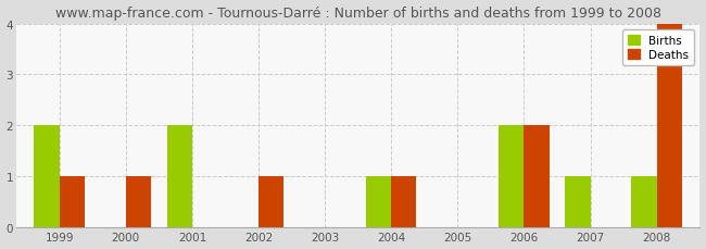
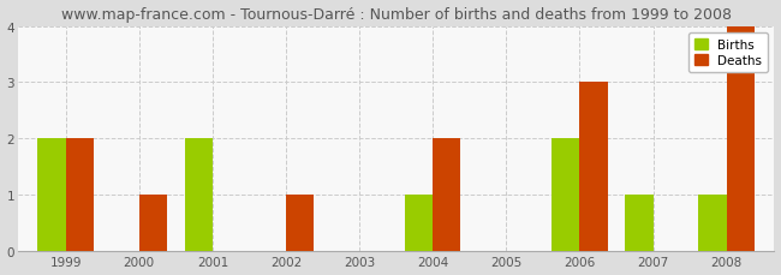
Deaths/1999: 1 -> 2
Deaths/2004: 1 -> 2
Deaths/2006: 2 -> 3
